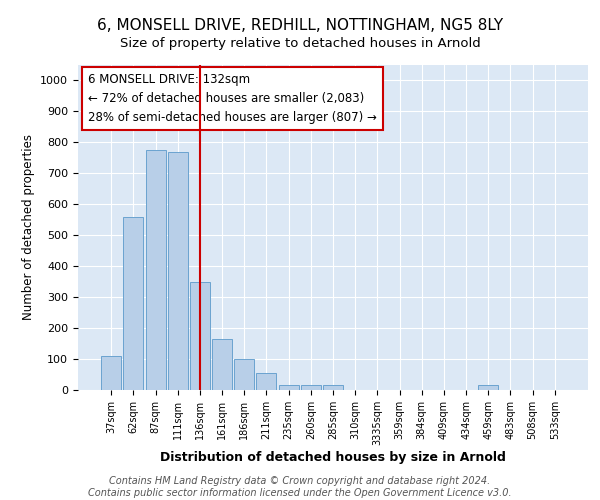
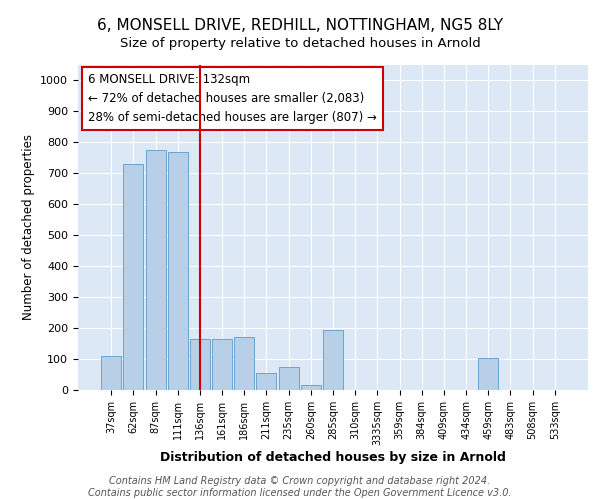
62sqm: 560 -> 730
136sqm: 350 -> 165
186sqm: 100 -> 170
235sqm: 15 -> 75
285sqm: 15 -> 195
459sqm: 15 -> 105
